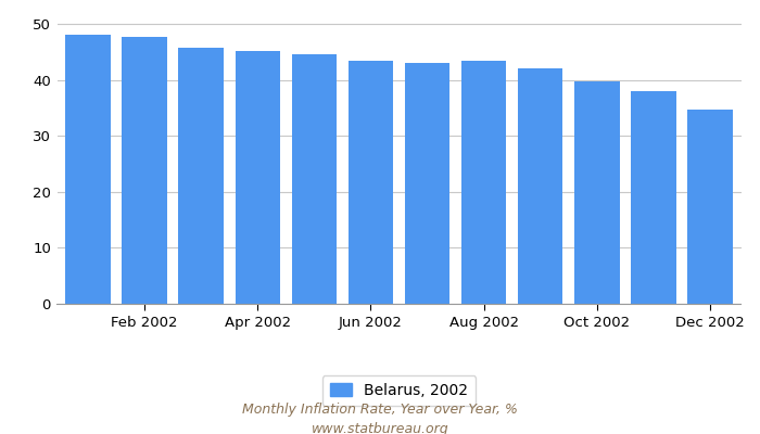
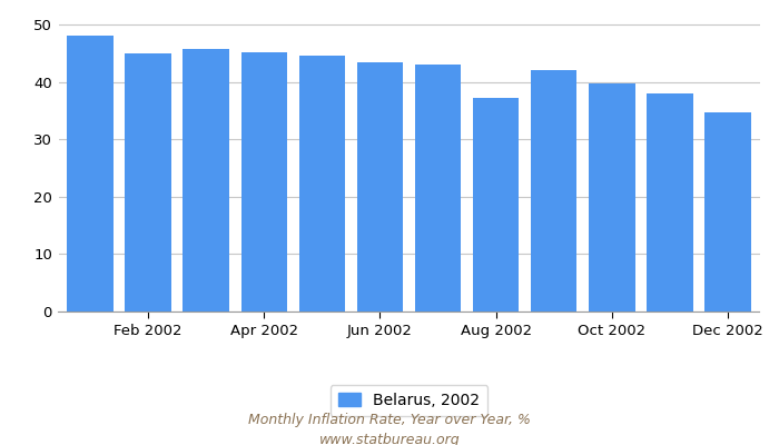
Feb 2002: 47.8 -> 45.0
Aug 2002: 43.4 -> 37.2
